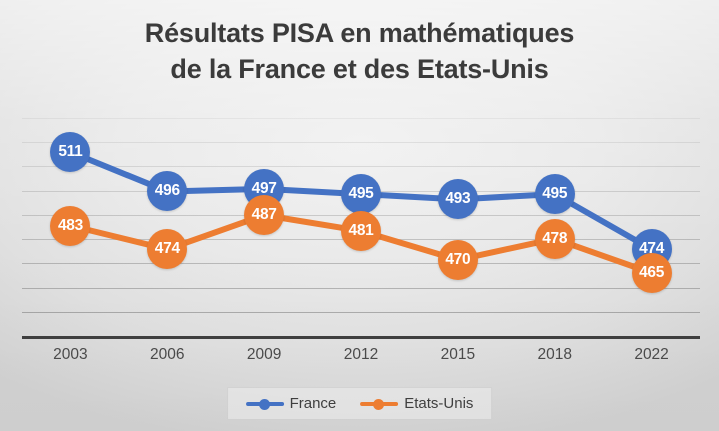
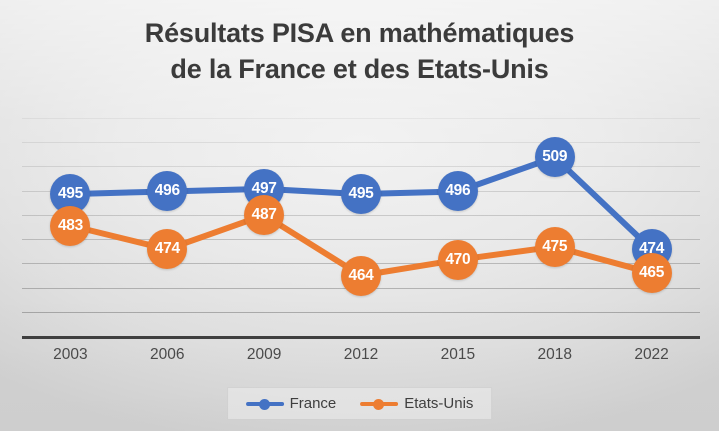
France/2003: 511 -> 495
Etats-Unis/2012: 481 -> 464
France/2015: 493 -> 496
France/2018: 495 -> 509
Etats-Unis/2018: 478 -> 475
